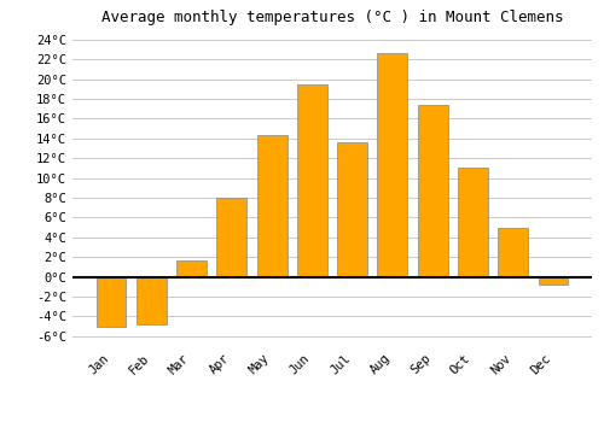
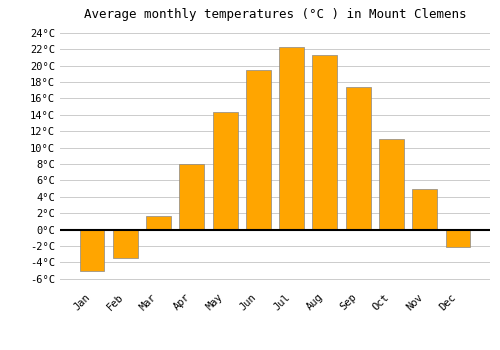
Feb: -4.8°C -> -3.5°C
Jul: 13.6°C -> 22.3°C
Aug: 22.6°C -> 21.3°C
Dec: -0.8°C -> -2.1°C
